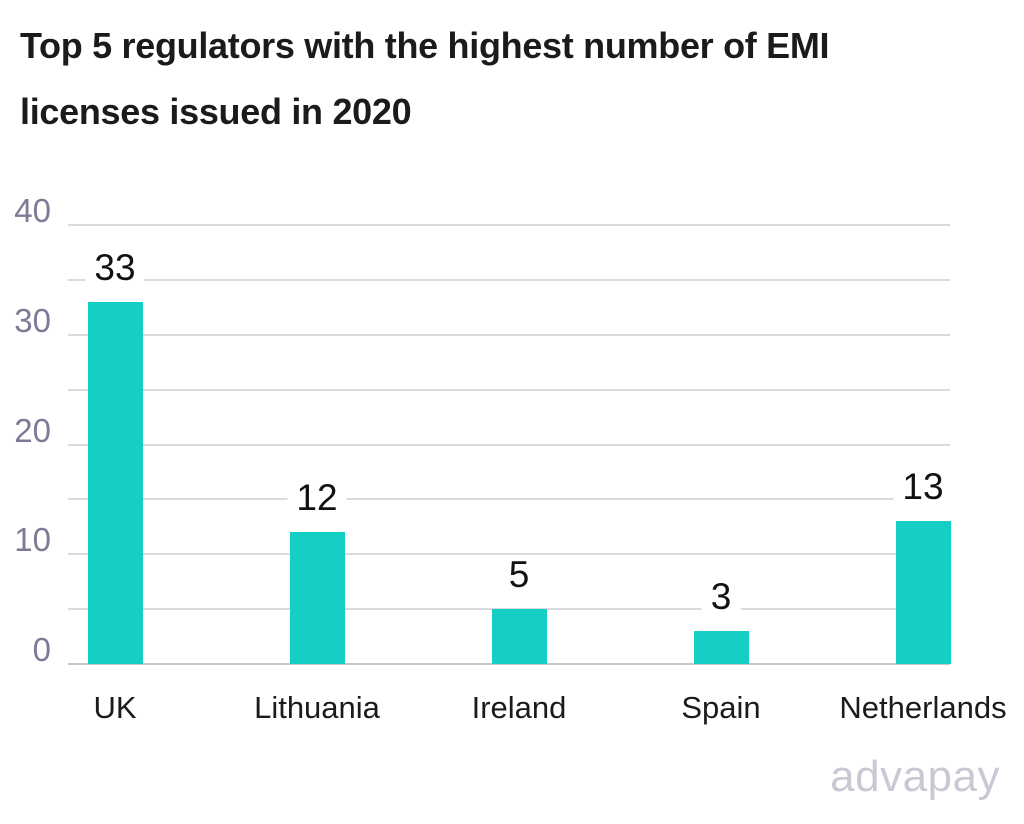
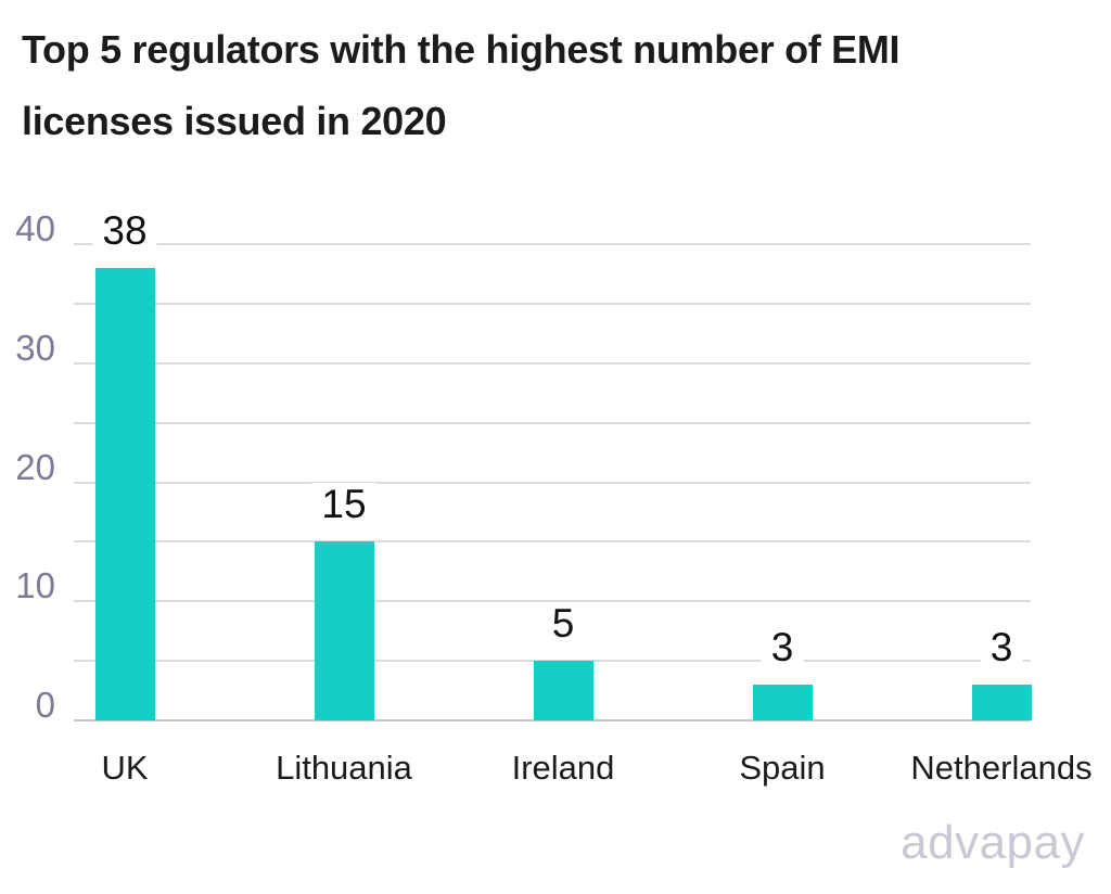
UK: 33 -> 38
Lithuania: 12 -> 15
Netherlands: 13 -> 3
